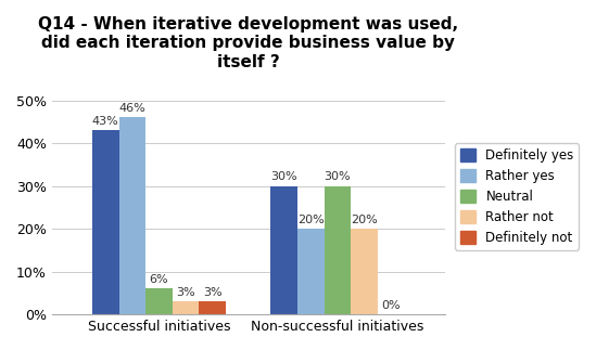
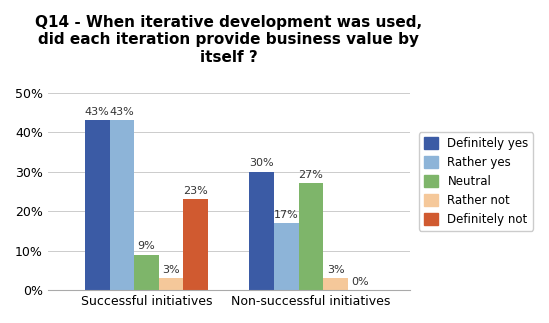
Rather yes/Successful initiatives: 46% -> 43%
Neutral/Successful initiatives: 6% -> 9%
Definitely not/Successful initiatives: 3% -> 23%
Rather yes/Non-successful initiatives: 20% -> 17%
Neutral/Non-successful initiatives: 30% -> 27%
Rather not/Non-successful initiatives: 20% -> 3%
